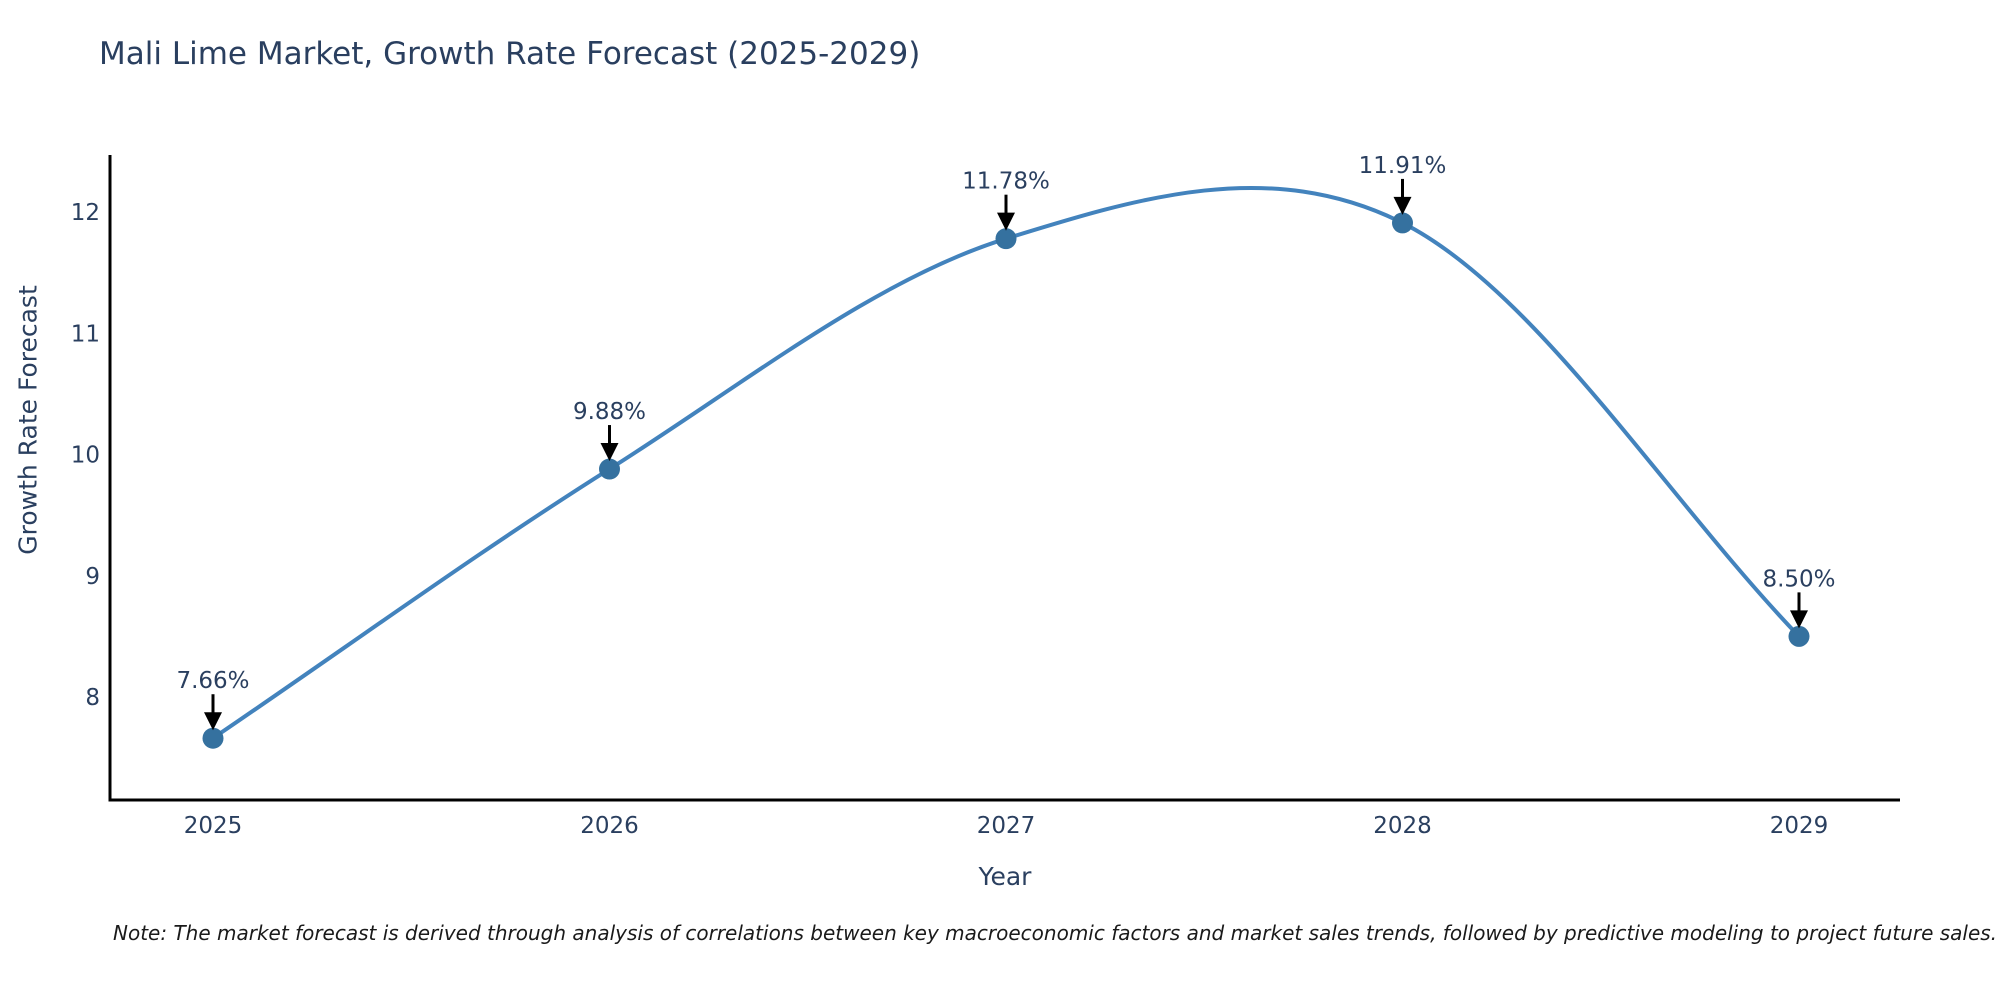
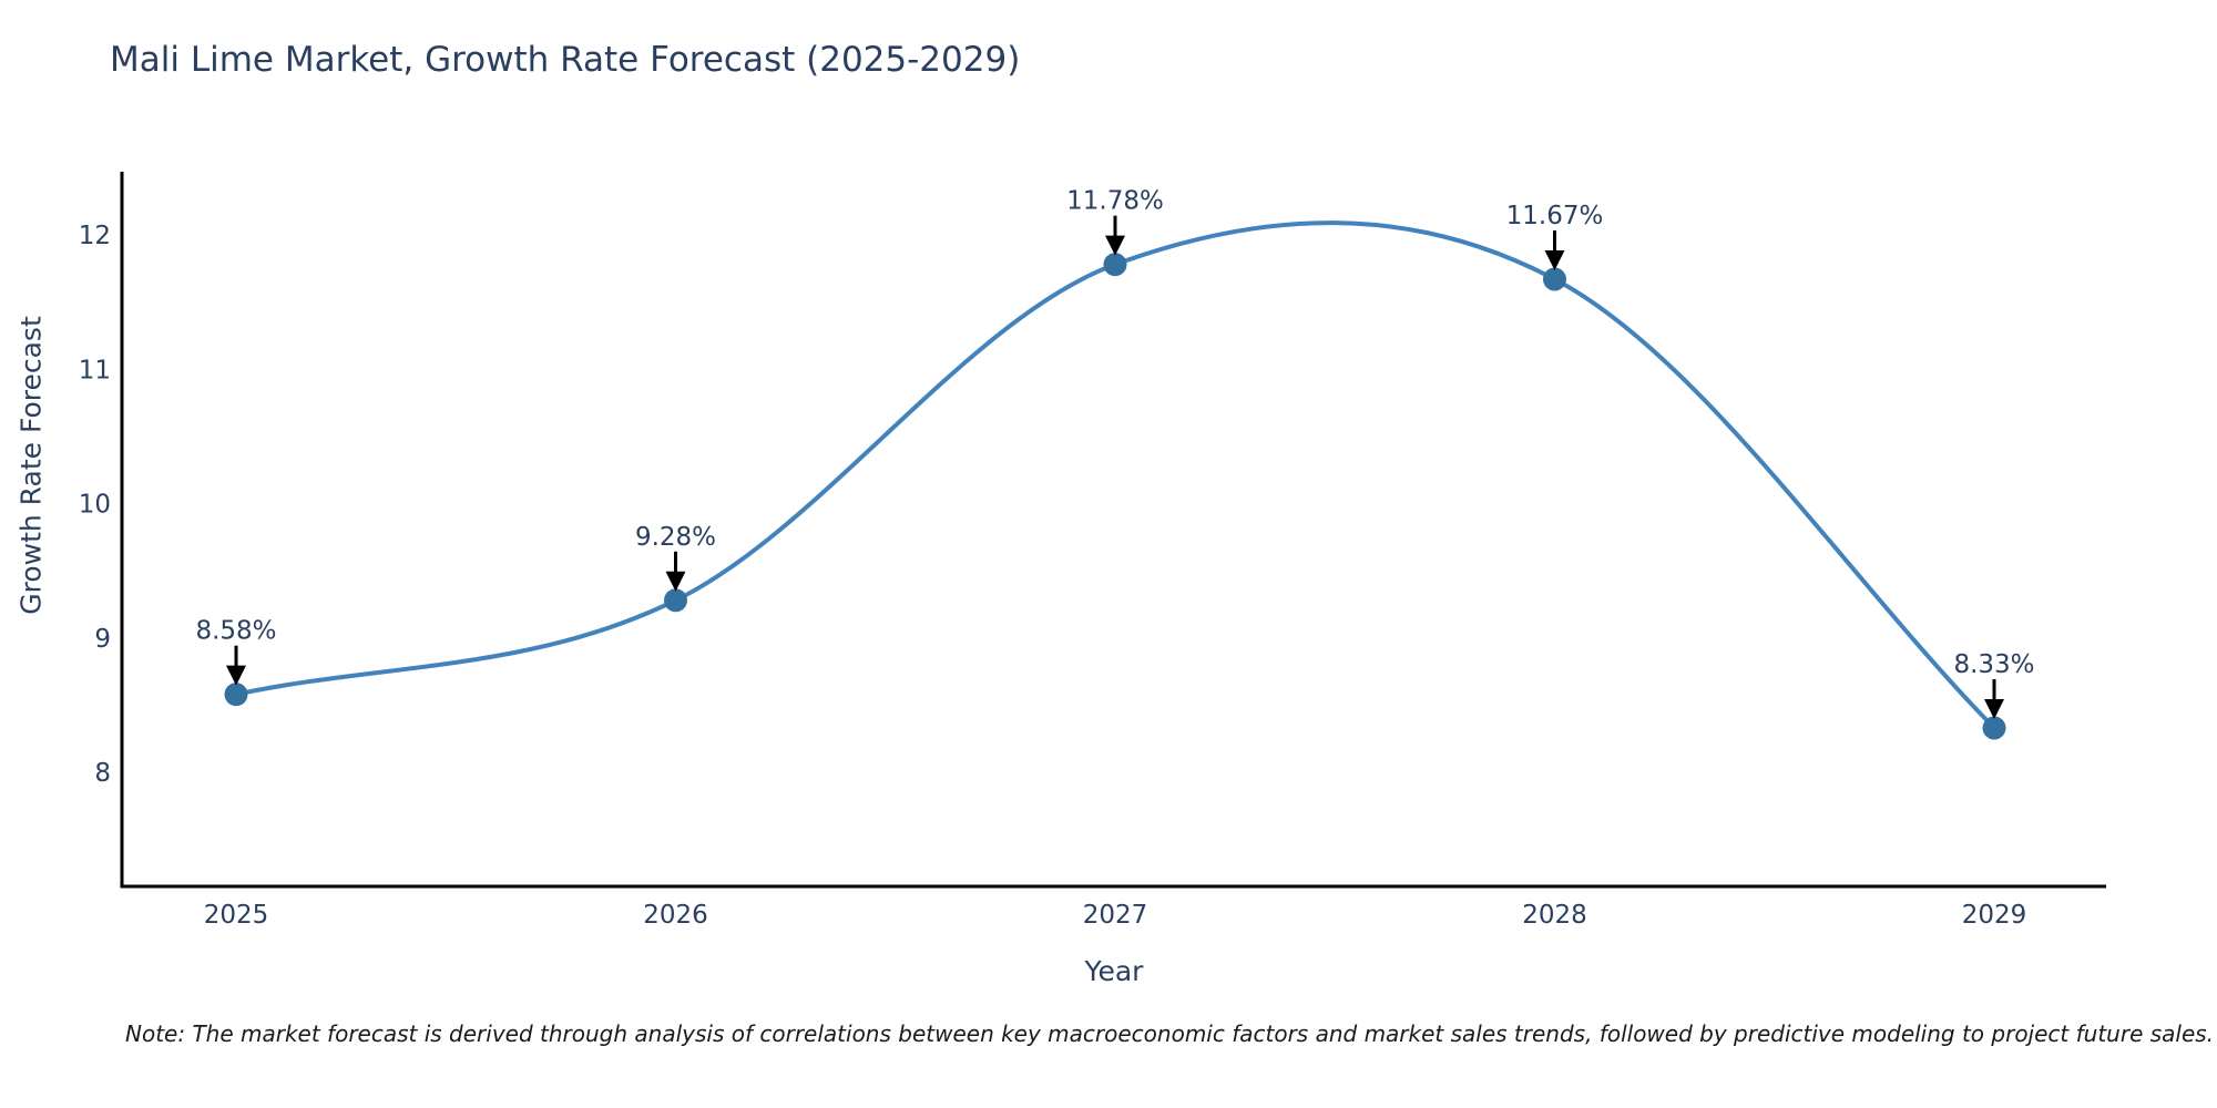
2025: 7.66% -> 8.58%
2026: 9.88% -> 9.28%
2028: 11.91% -> 11.67%
2029: 8.50% -> 8.33%
